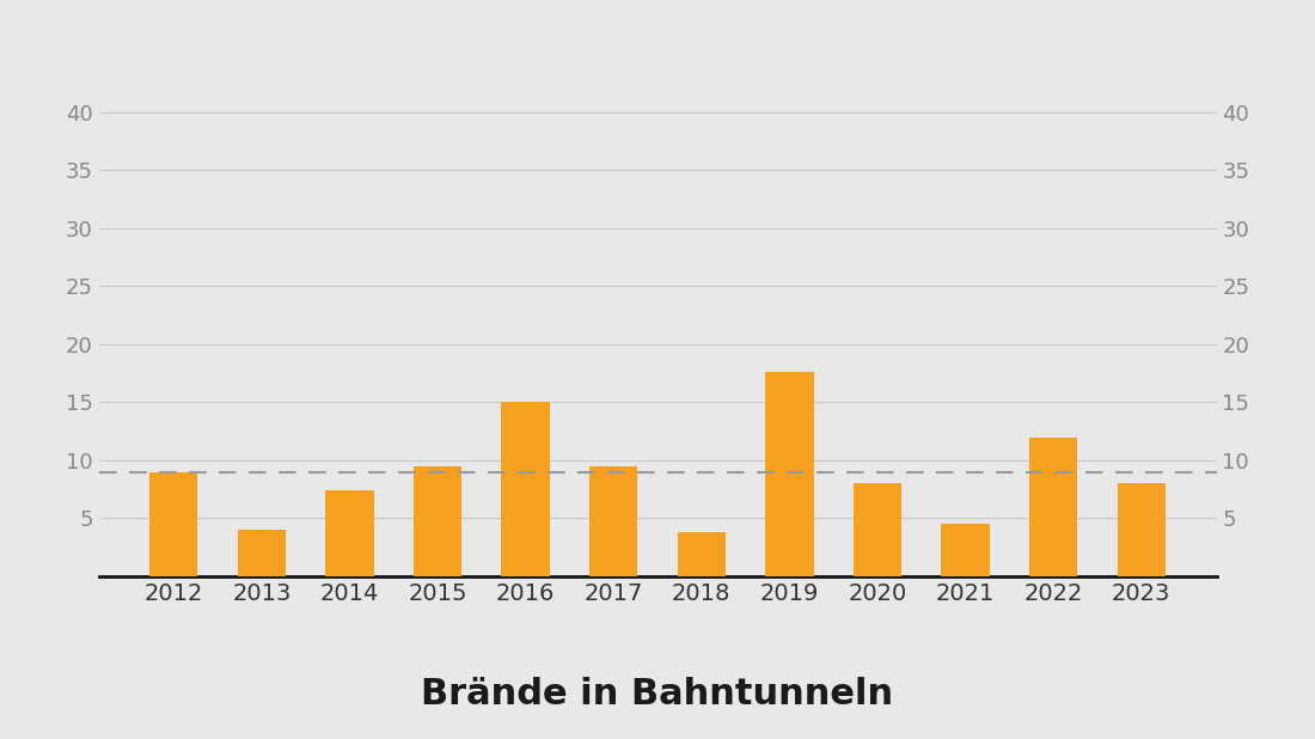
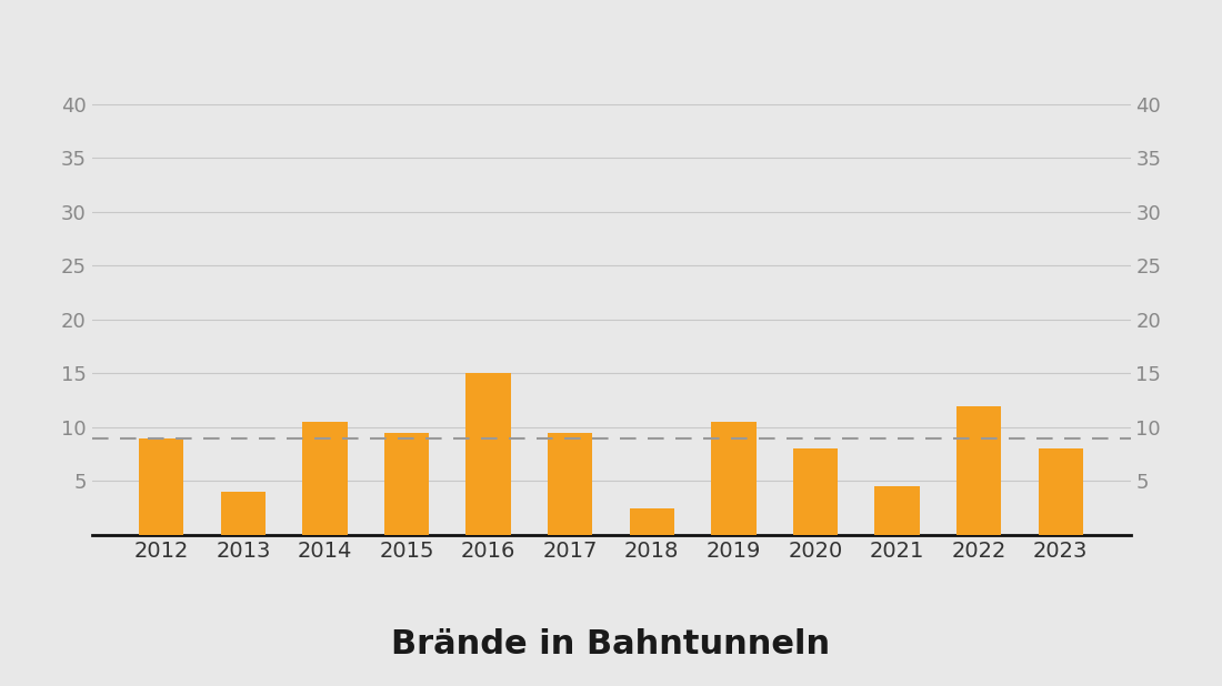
2014: 7.4 -> 10.5
2018: 3.8 -> 2.5
2019: 17.6 -> 10.5
